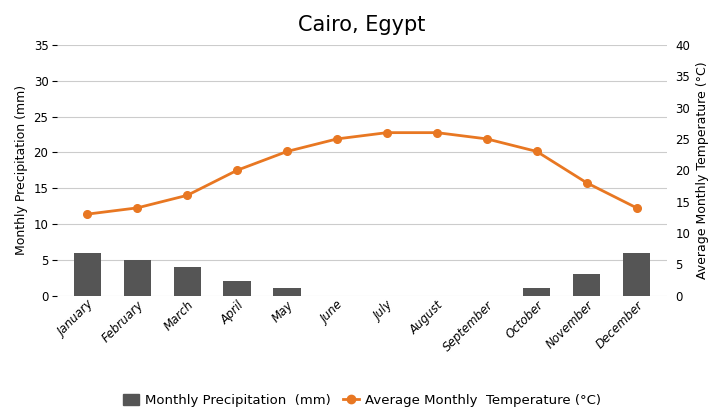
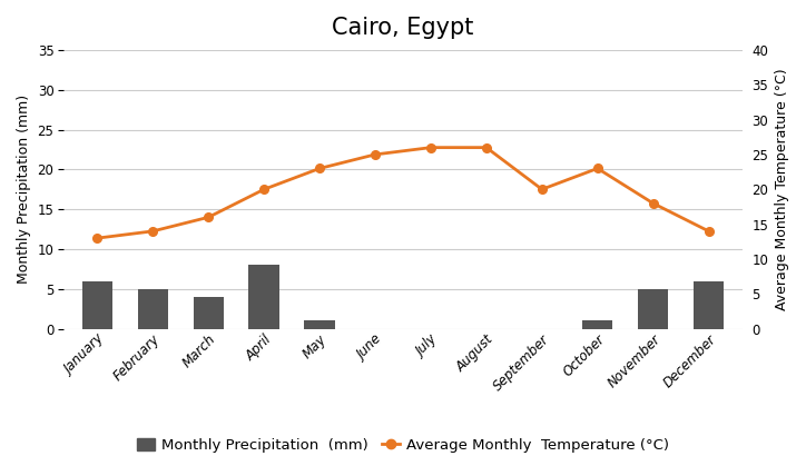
Monthly Precipitation (mm)/April: 2 -> 8
Average Monthly Temperature (°C)/September: 25 -> 20
Monthly Precipitation (mm)/November: 3 -> 5
